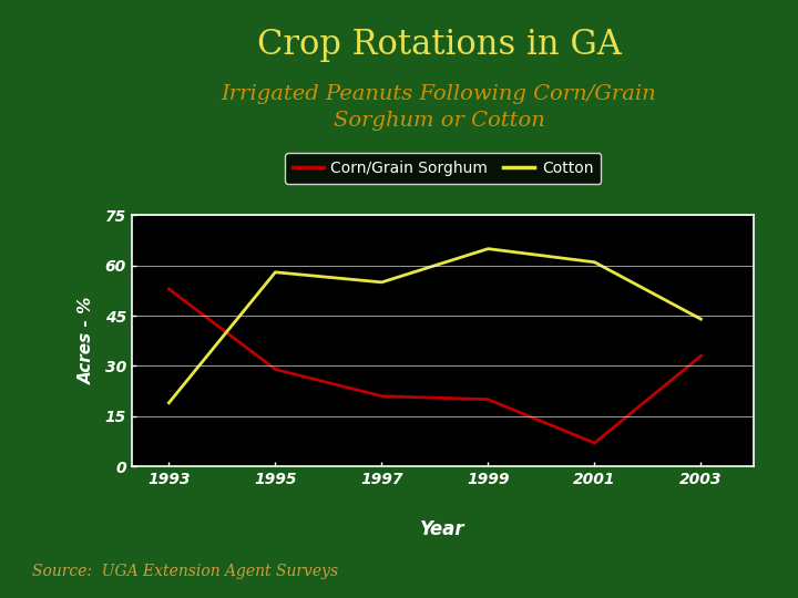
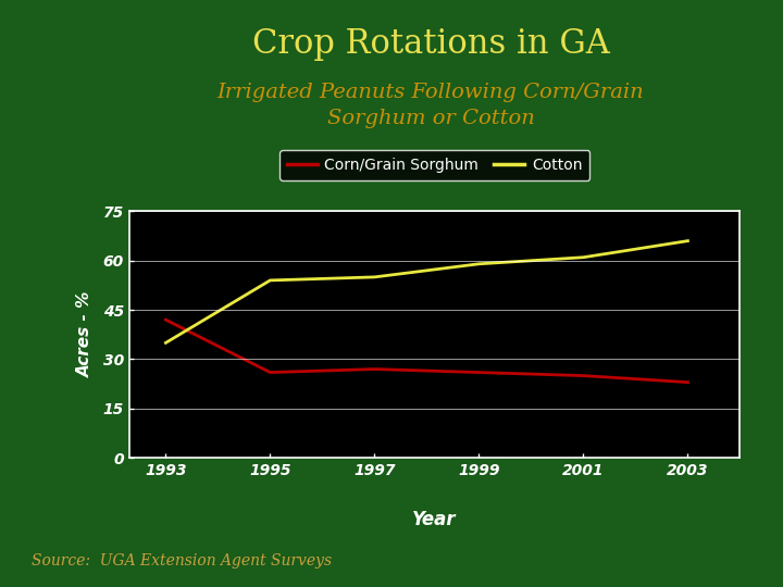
Corn/Grain Sorghum/1993: 53 -> 42
Cotton/1993: 19 -> 35
Corn/Grain Sorghum/1995: 29 -> 26
Cotton/1995: 58 -> 54
Corn/Grain Sorghum/1997: 21 -> 27
Corn/Grain Sorghum/1999: 20 -> 26
Cotton/1999: 65 -> 59
Corn/Grain Sorghum/2001: 7 -> 25
Corn/Grain Sorghum/2003: 33 -> 23
Cotton/2003: 44 -> 66
